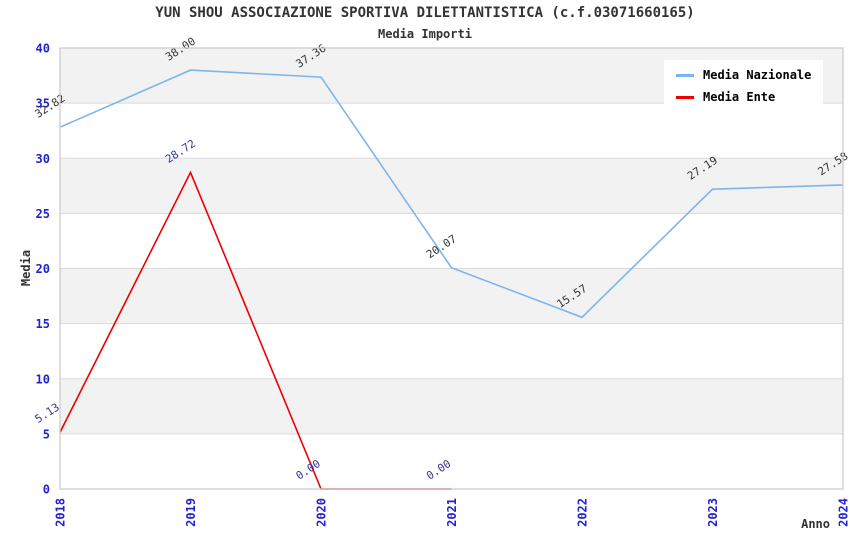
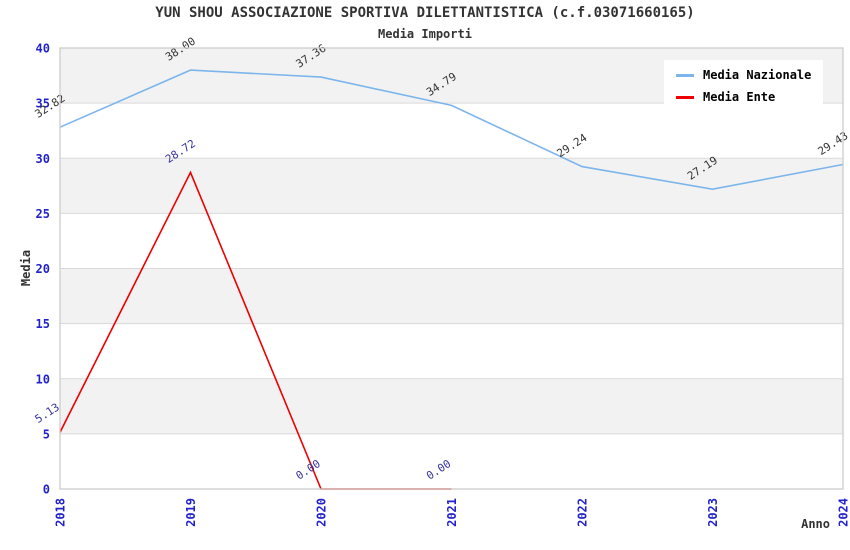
Media Nazionale/2021: 20.07 -> 34.79
Media Nazionale/2022: 15.57 -> 29.24
Media Nazionale/2024: 27.58 -> 29.43
